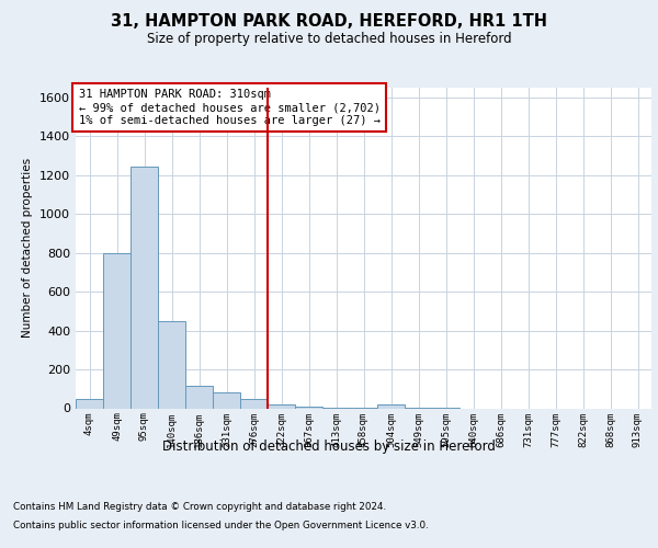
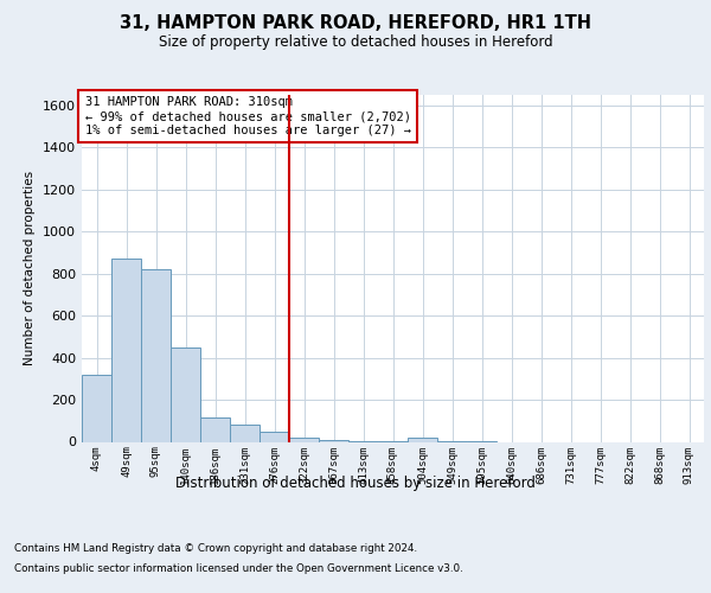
4sqm: 50 -> 320
49sqm: 800 -> 870
95sqm: 1240 -> 820
